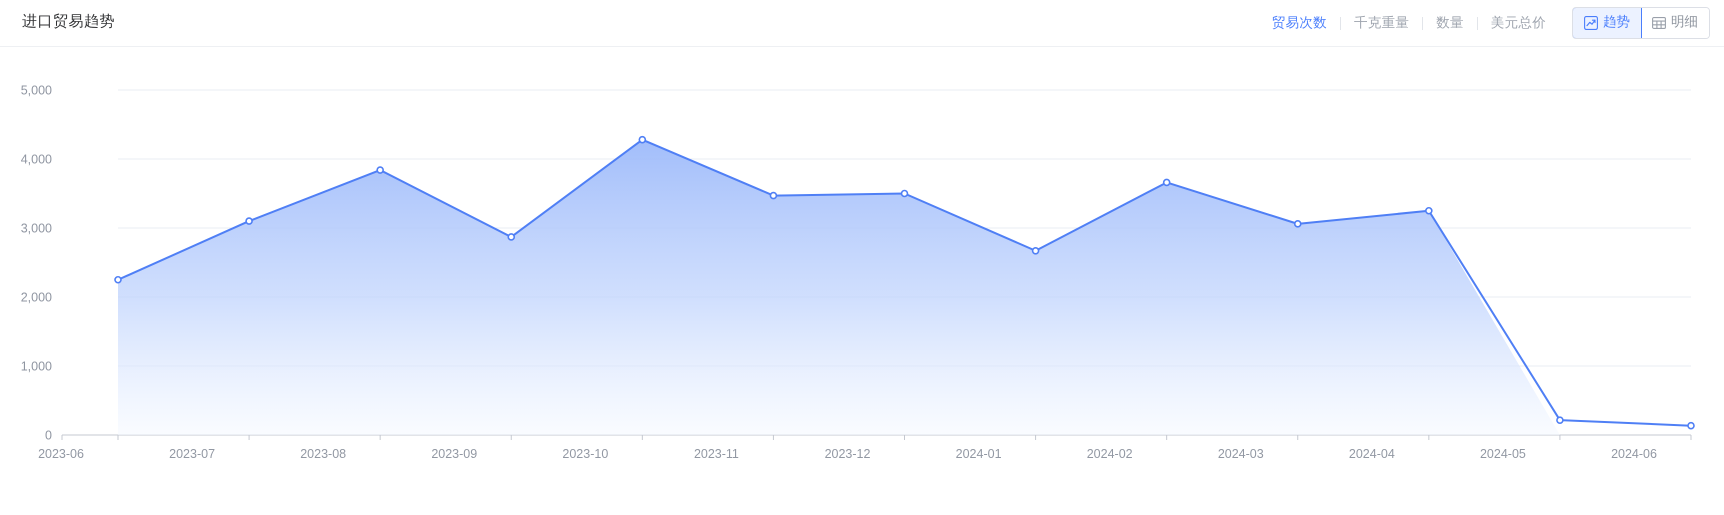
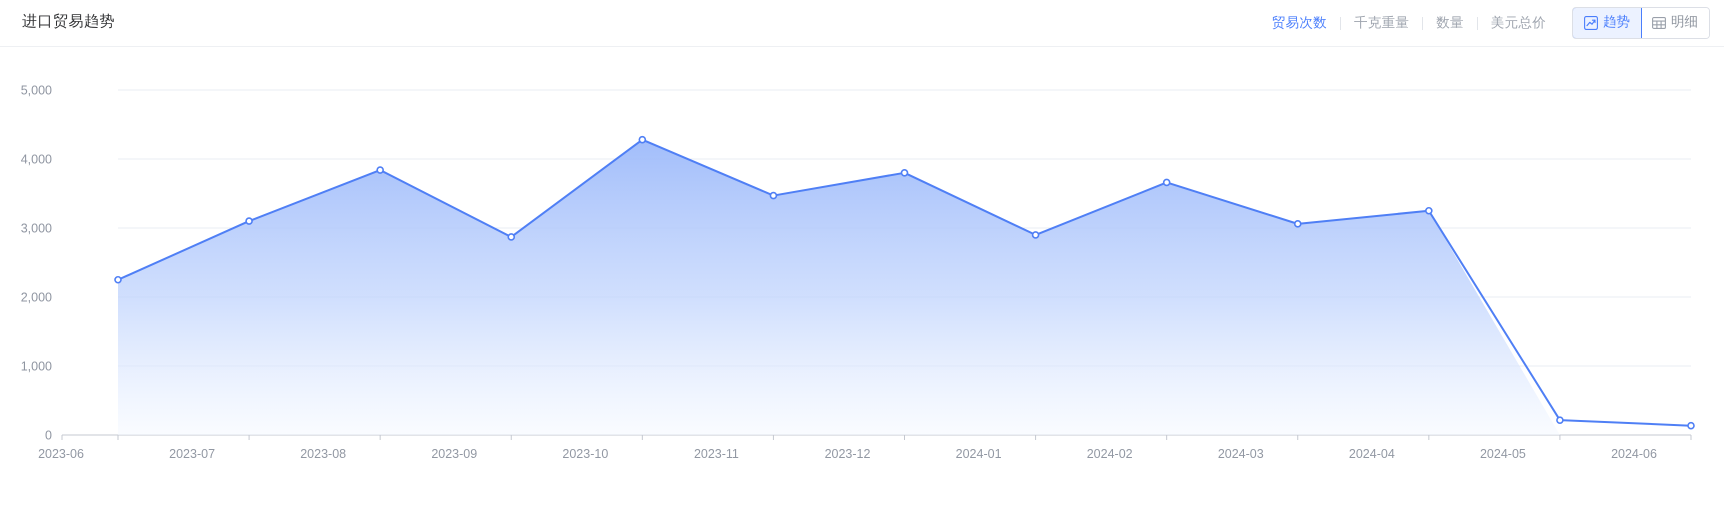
2023-12: 3500 -> 3800
2024-01: 2700 -> 2900
